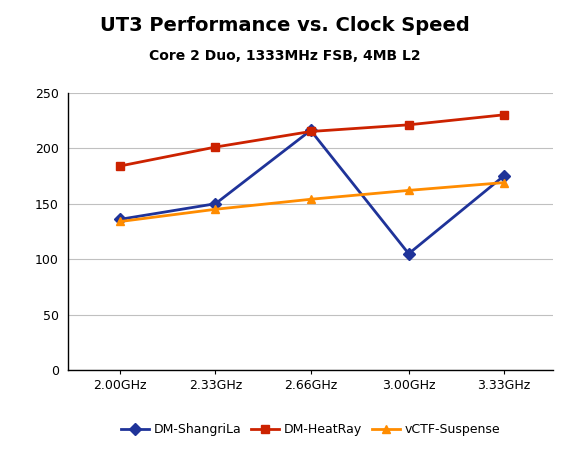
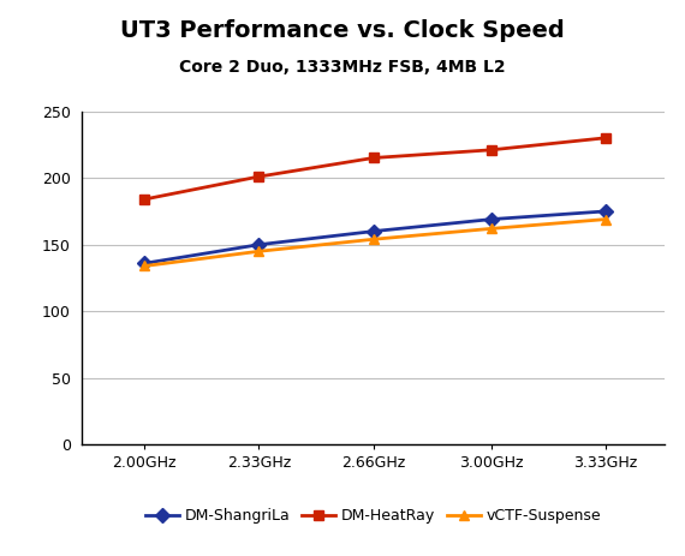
DM-ShangriLa/2.66GHz: 216 -> 160
DM-ShangriLa/3.00GHz: 105 -> 169
